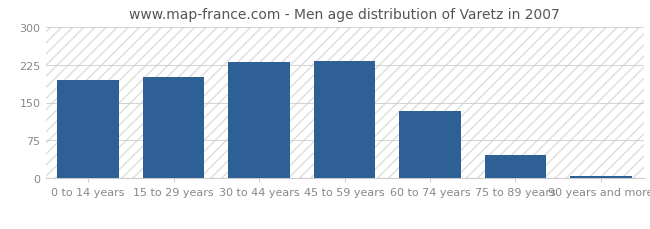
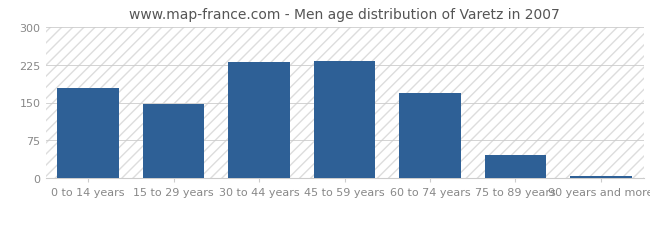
0 to 14 years: 194 -> 178
15 to 29 years: 200 -> 148
60 to 74 years: 134 -> 168
